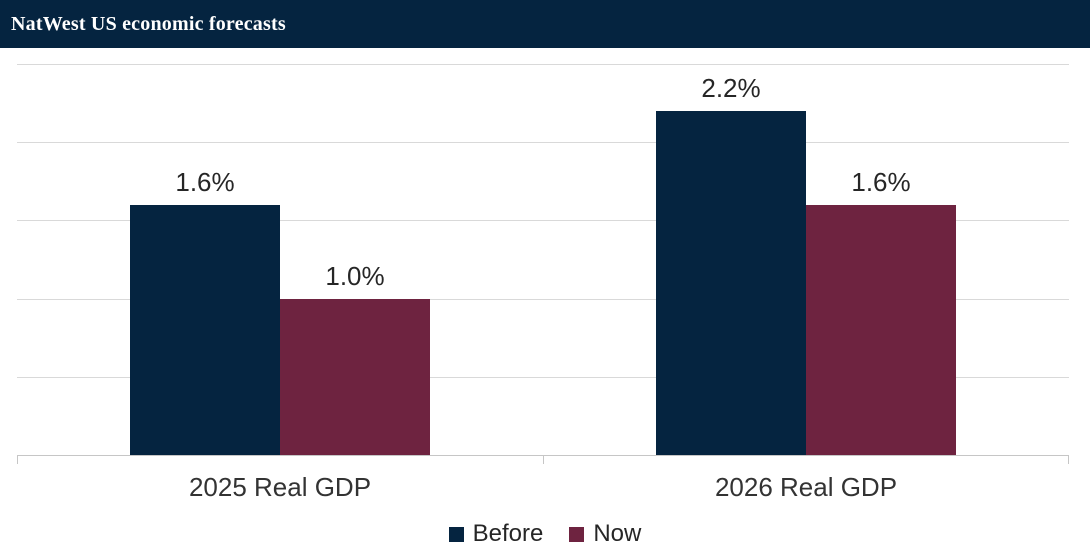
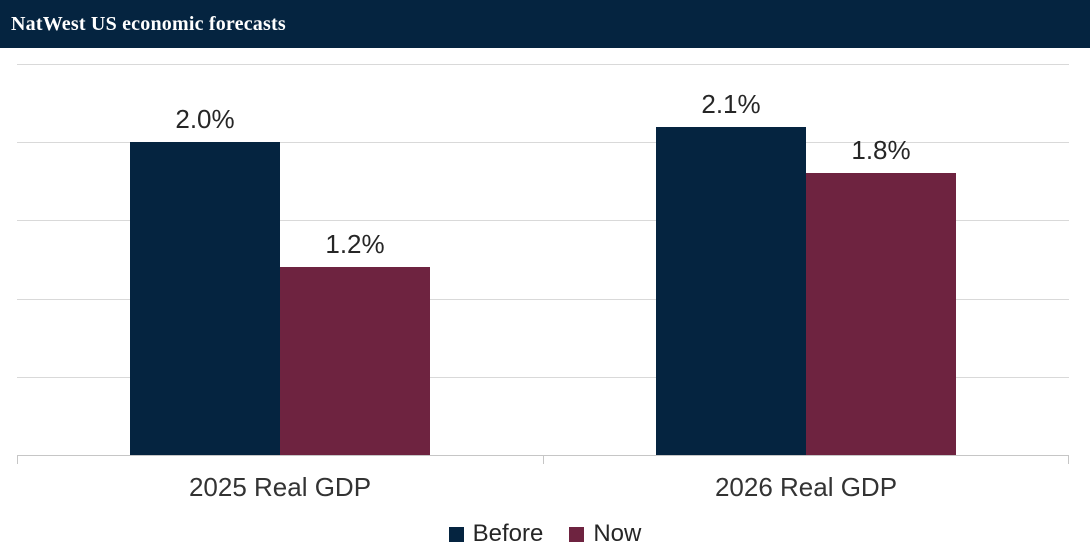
Before/2025 Real GDP: 1.6% -> 2.0%
Now/2025 Real GDP: 1.0% -> 1.2%
Before/2026 Real GDP: 2.2% -> 2.1%
Now/2026 Real GDP: 1.6% -> 1.8%
